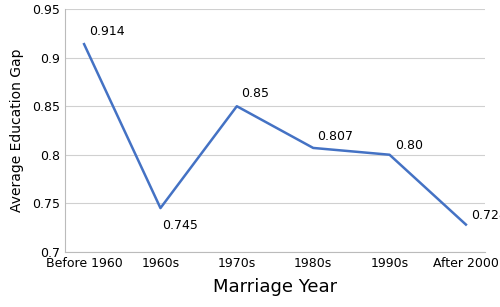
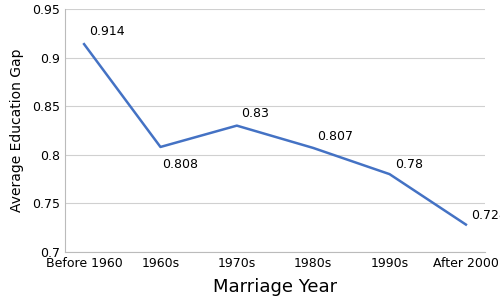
1960s: 0.745 -> 0.808
1970s: 0.85 -> 0.83
1990s: 0.80 -> 0.78
